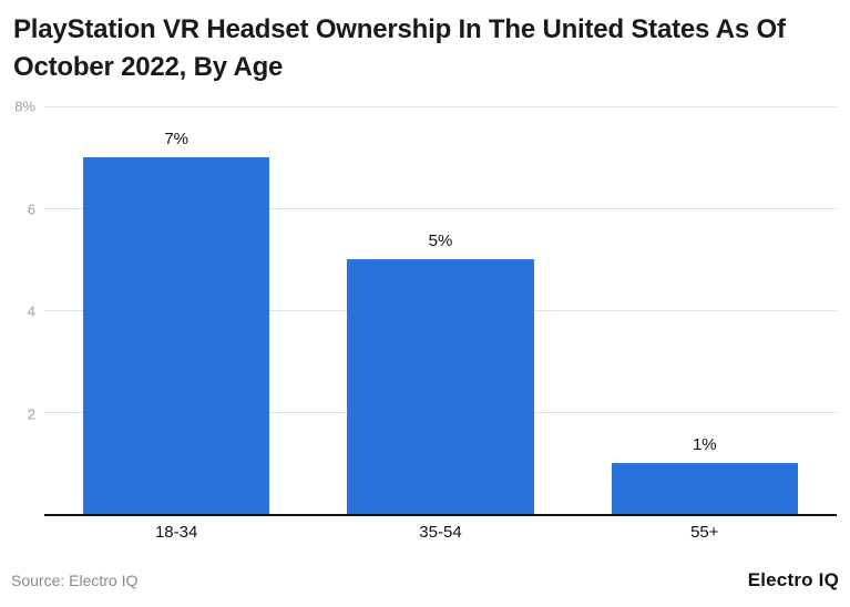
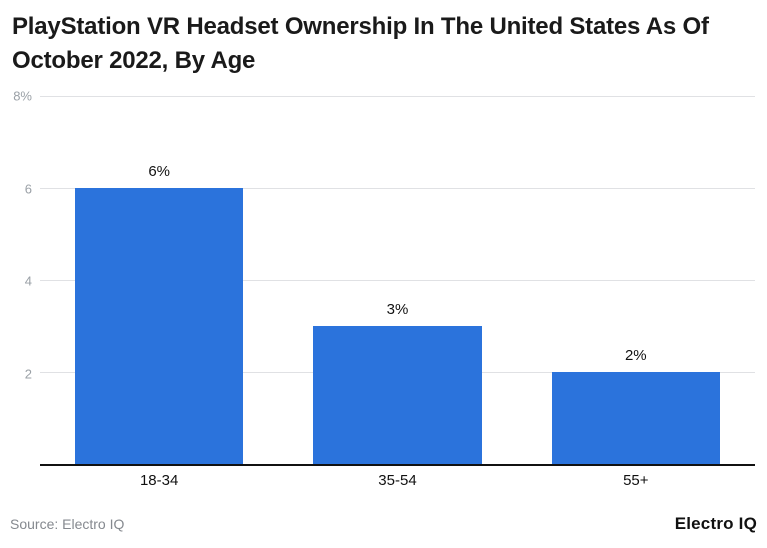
18-34: 7% -> 6%
35-54: 5% -> 3%
55+: 1% -> 2%
